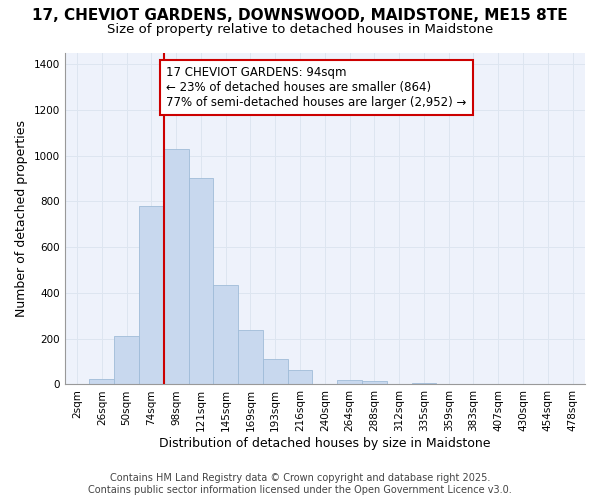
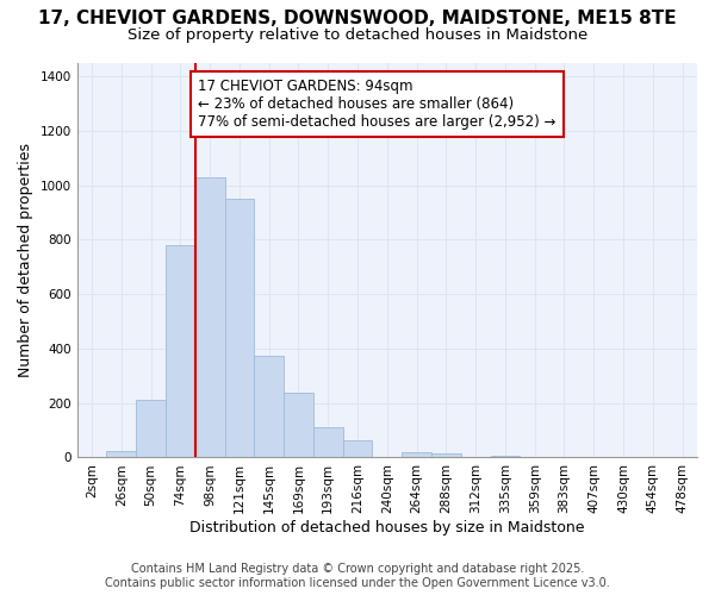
121sqm: 900 -> 950
145sqm: 435 -> 375
